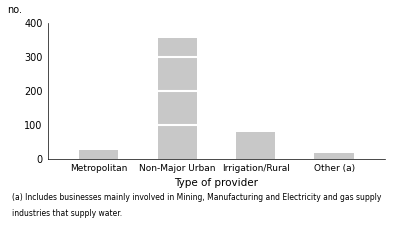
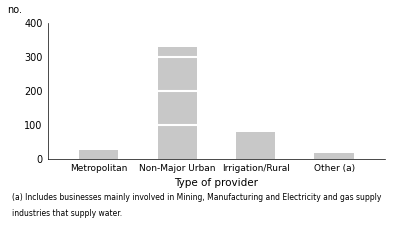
Non-Major Urban: 355 -> 330
